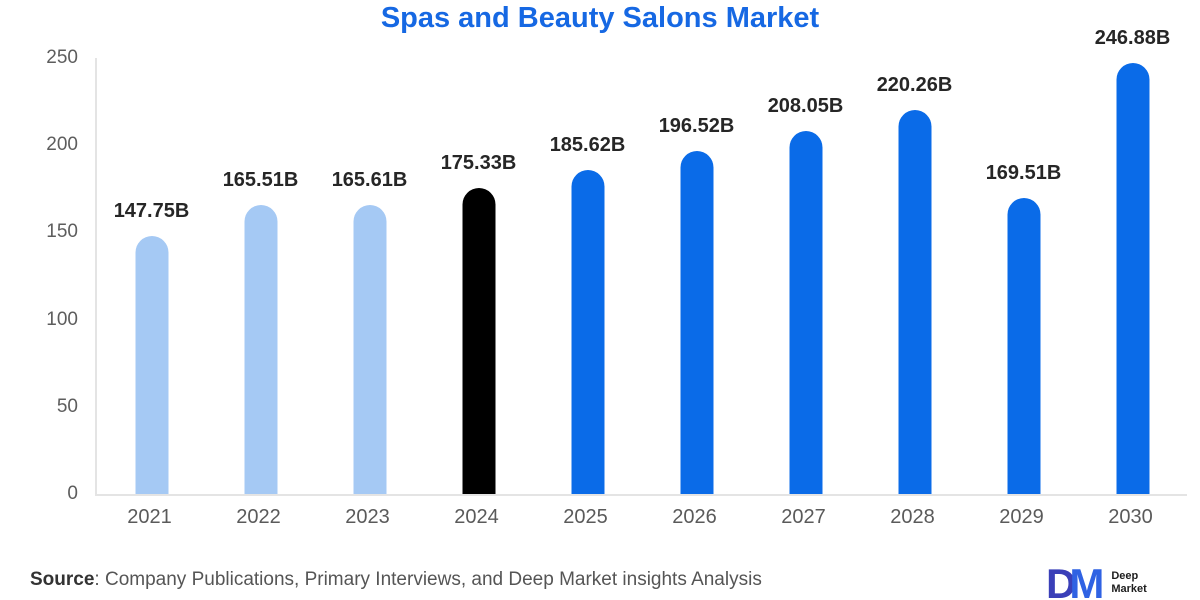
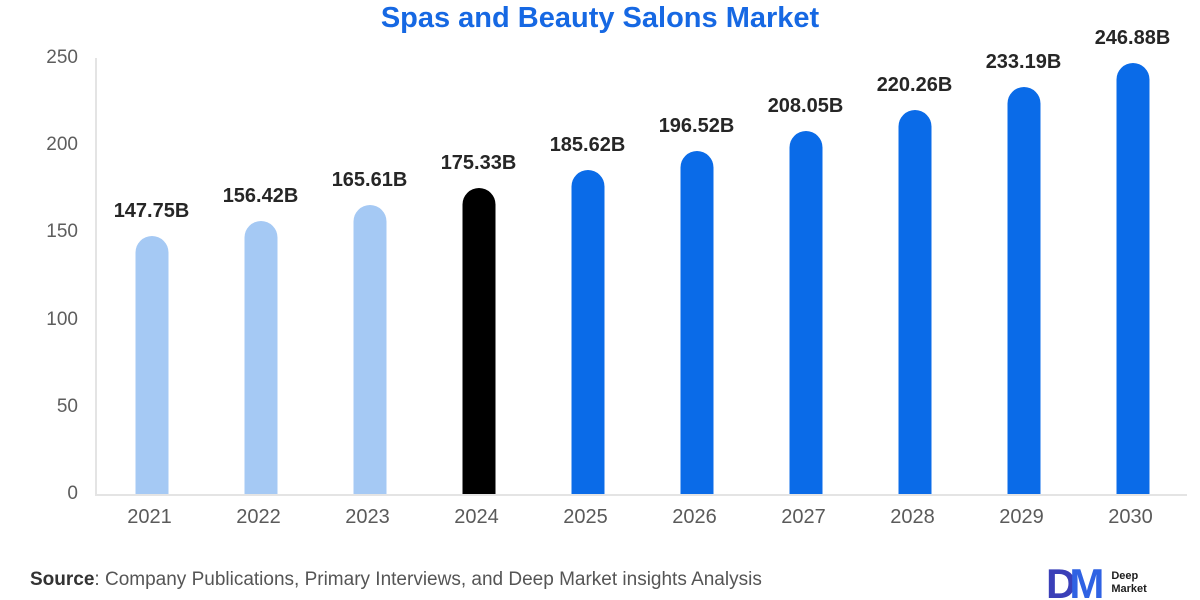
2022: 165.51B -> 156.42B
2029: 169.51B -> 233.19B
